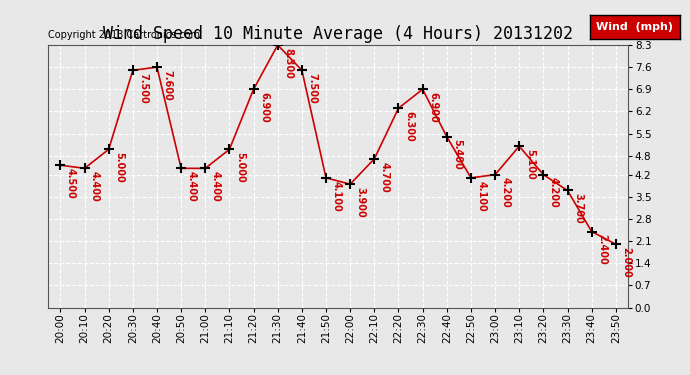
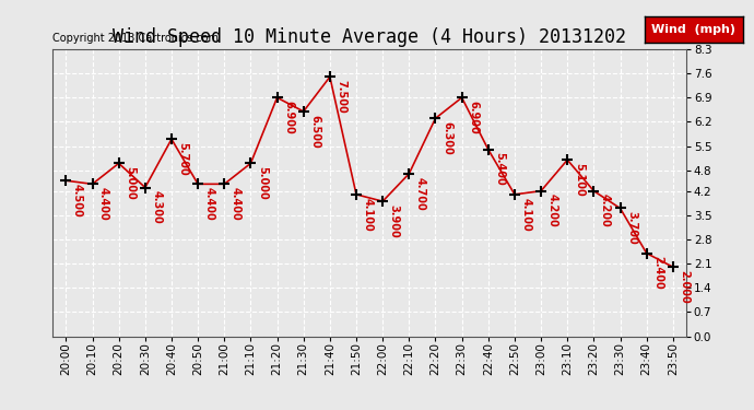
20:30: 7.500 -> 4.300
20:40: 7.600 -> 5.700
21:30: 8.300 -> 6.500
